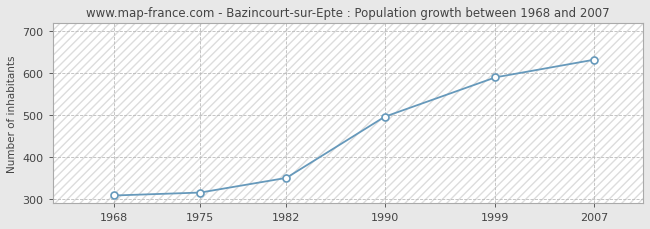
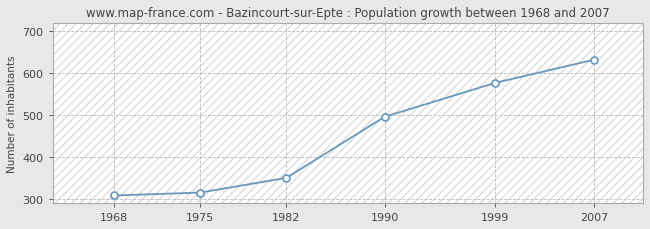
1999: 590 -> 577
